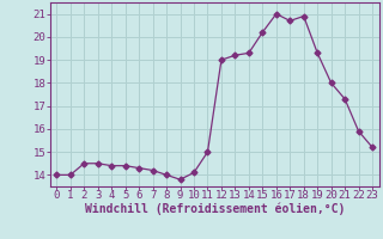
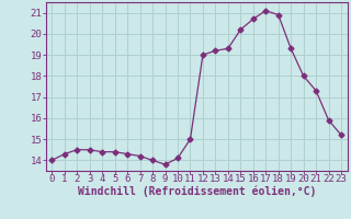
1: 14.0 -> 14.3
16: 21.0 -> 20.7
17: 20.7 -> 21.1
